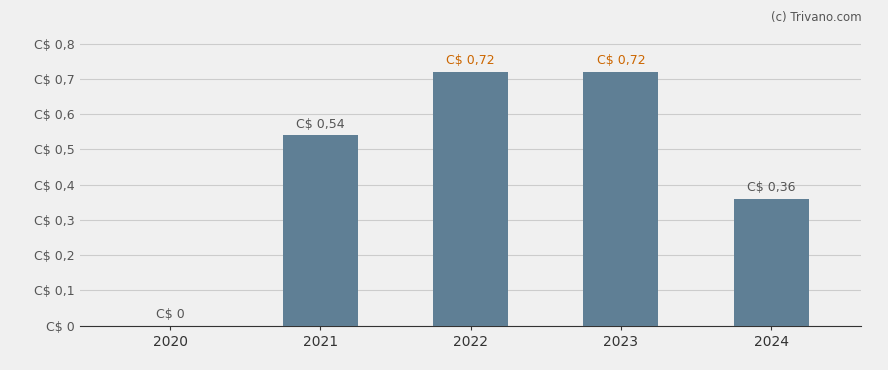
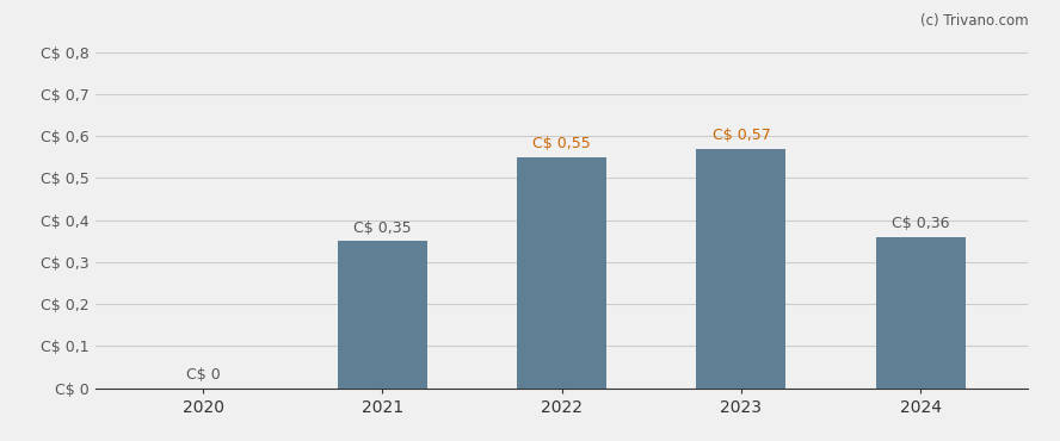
2021: 0,54 -> 0,35
2022: 0,72 -> 0,55
2023: 0,72 -> 0,57
